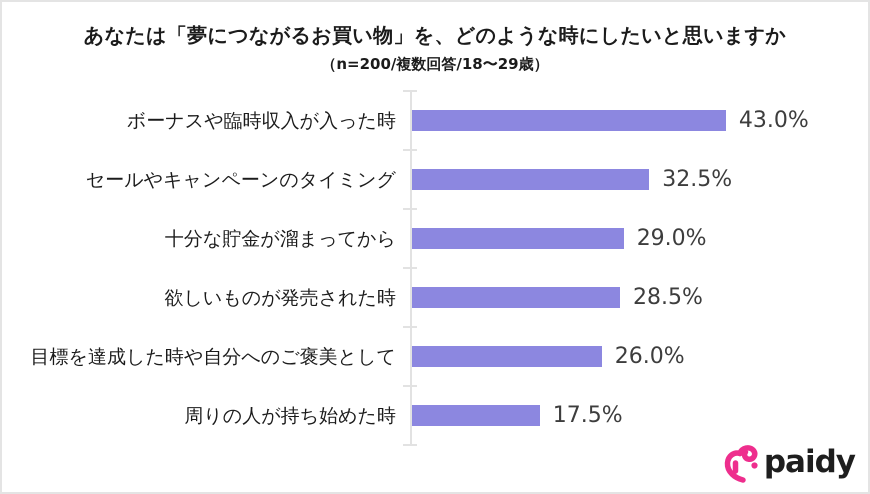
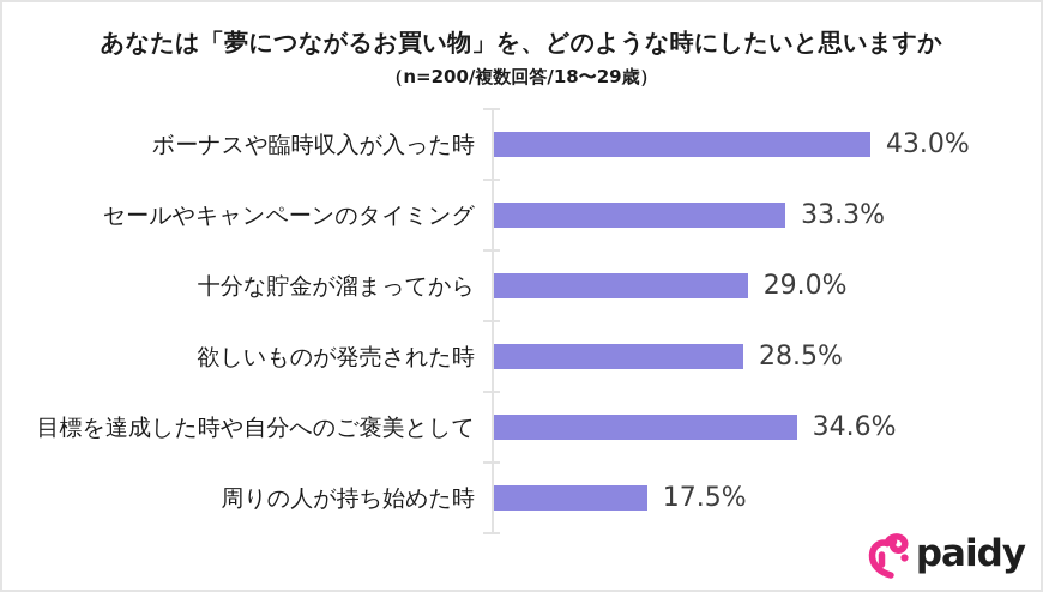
セールやキャンペーンのタイミング: 32.5% -> 33.3%
目標を達成した時や自分へのご褒美として: 26.0% -> 34.6%
